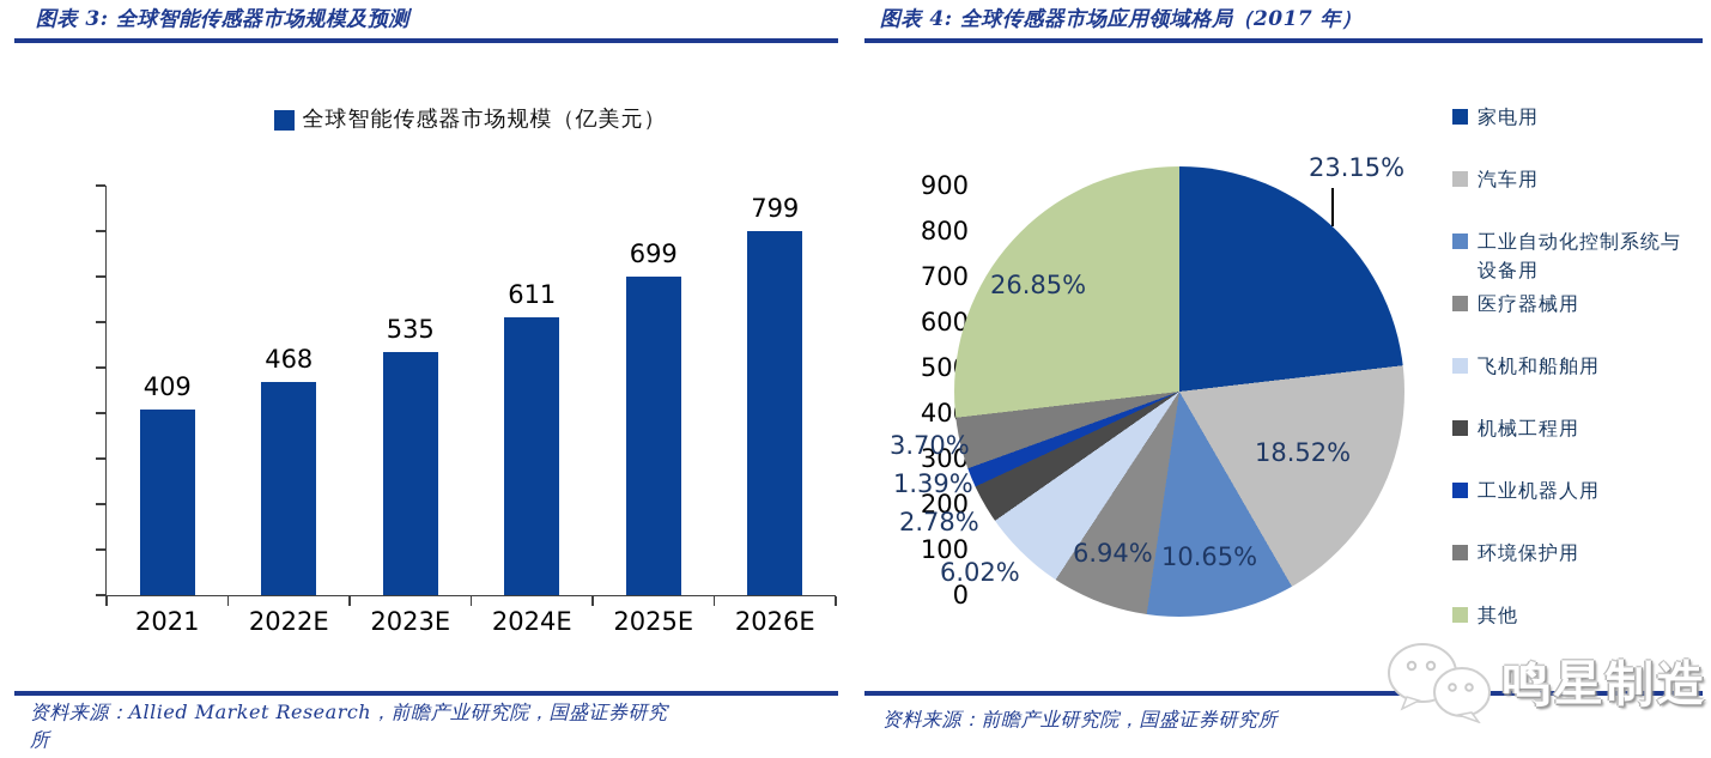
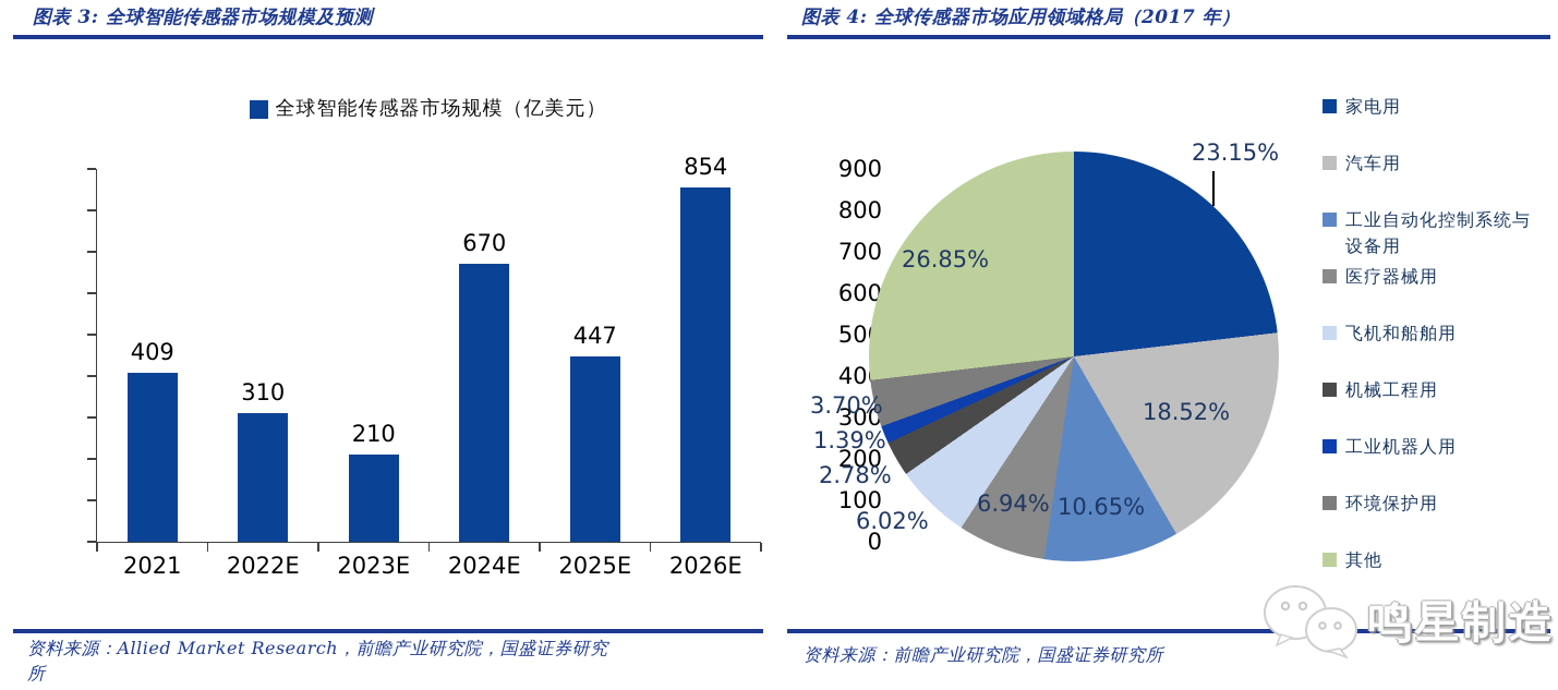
全球智能传感器市场规模（亿美元）/2022E: 468 -> 310
全球智能传感器市场规模（亿美元）/2023E: 535 -> 210
全球智能传感器市场规模（亿美元）/2024E: 611 -> 670
全球智能传感器市场规模（亿美元）/2025E: 699 -> 447
全球智能传感器市场规模（亿美元）/2026E: 799 -> 854
